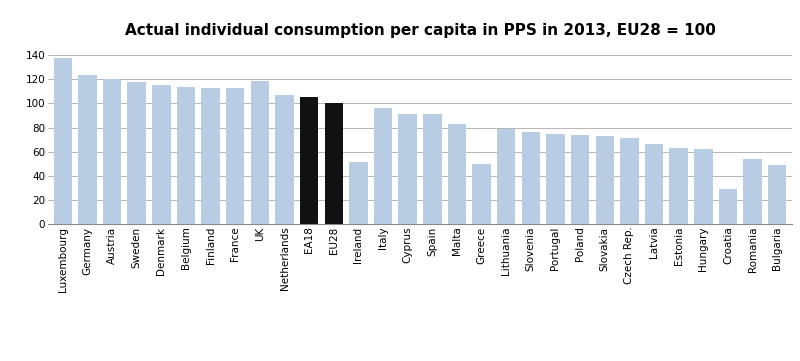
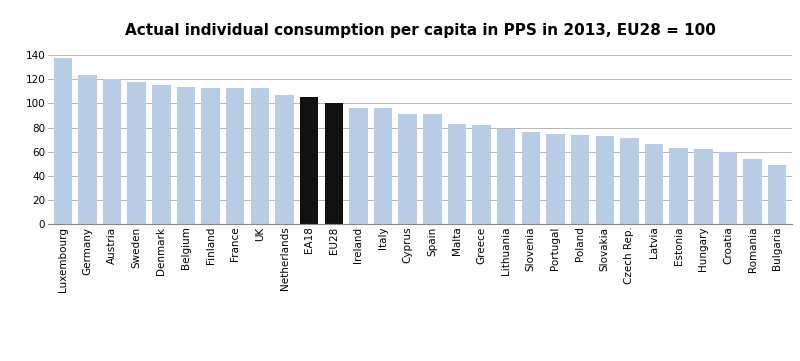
UK: 119 -> 113
Ireland: 51 -> 96
Greece: 50 -> 82
Croatia: 29 -> 60
